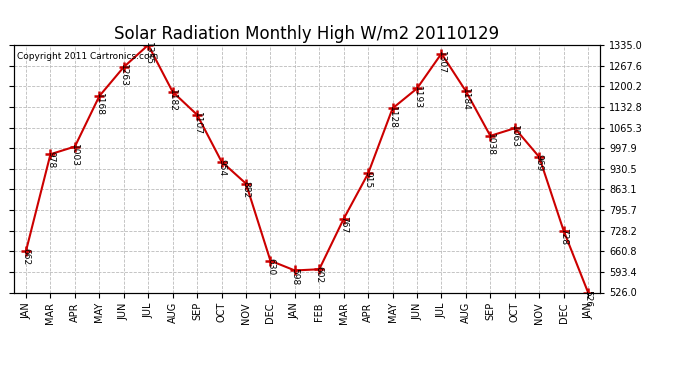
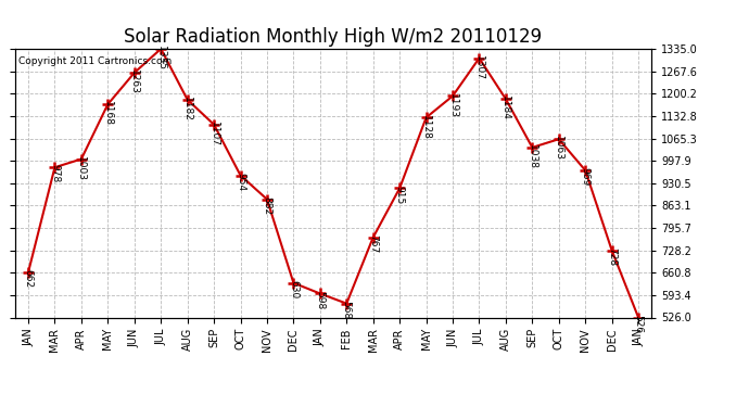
FEB: 602 -> 568
